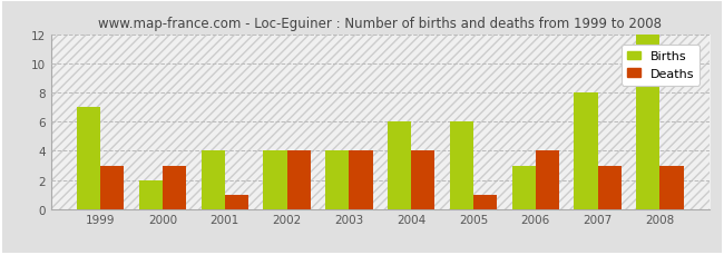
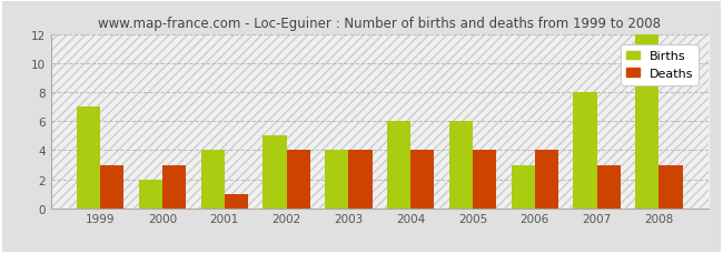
Births/2002: 4 -> 5
Deaths/2005: 1 -> 4
